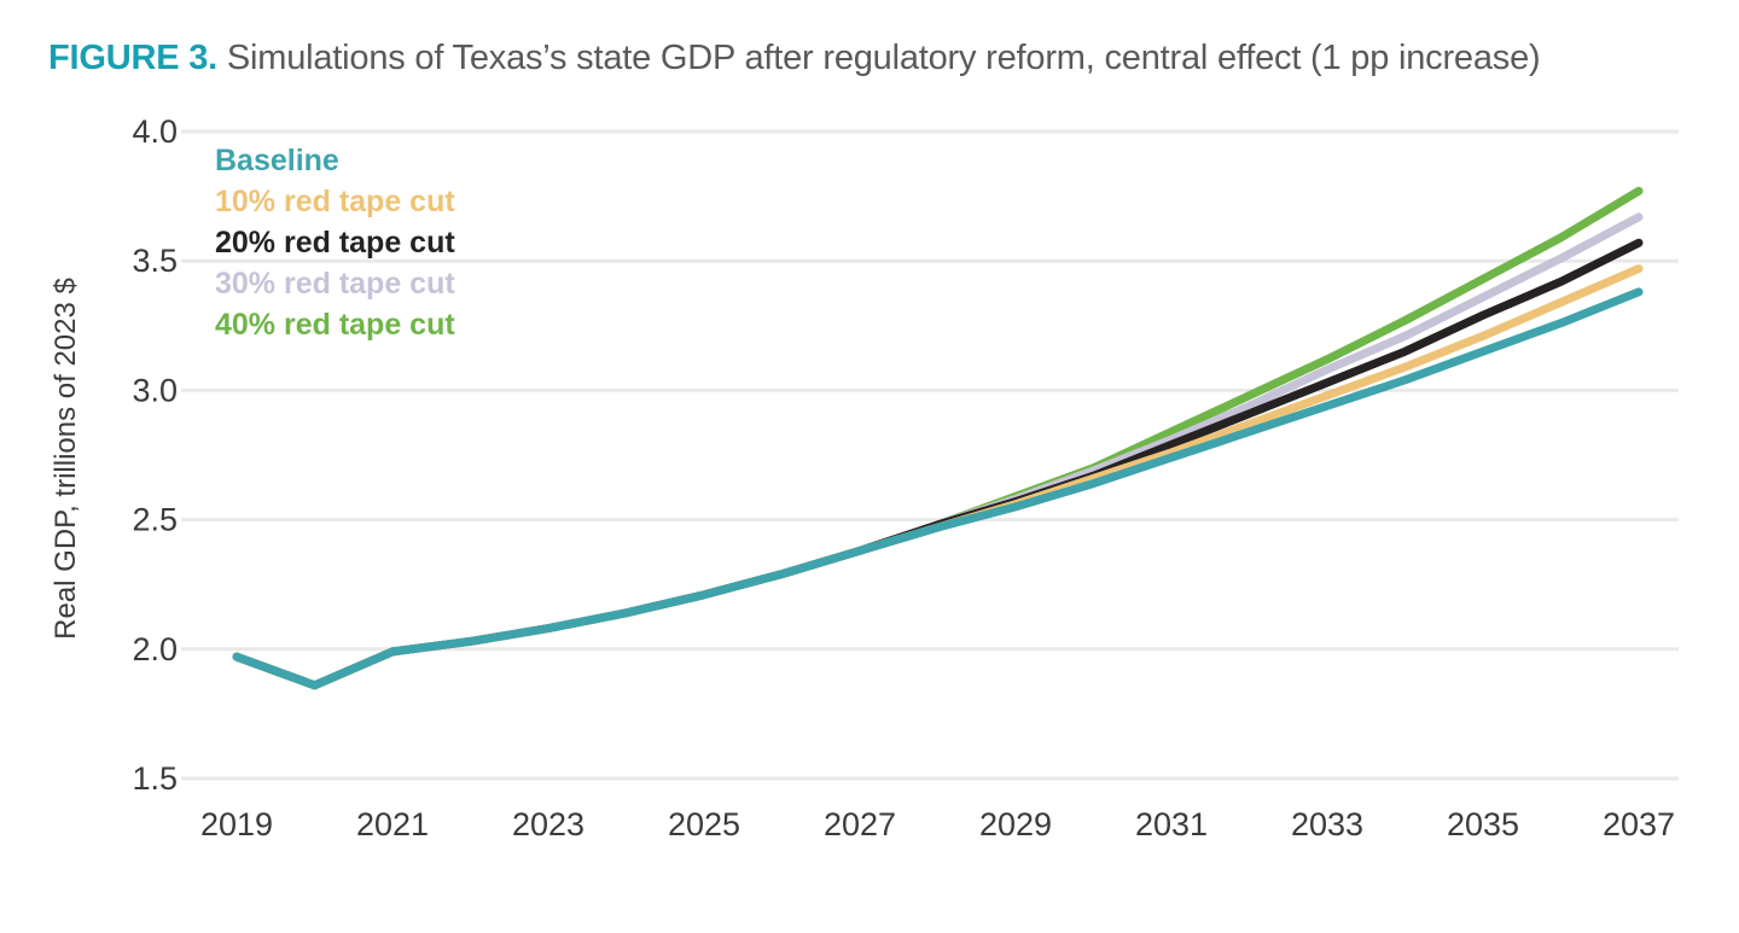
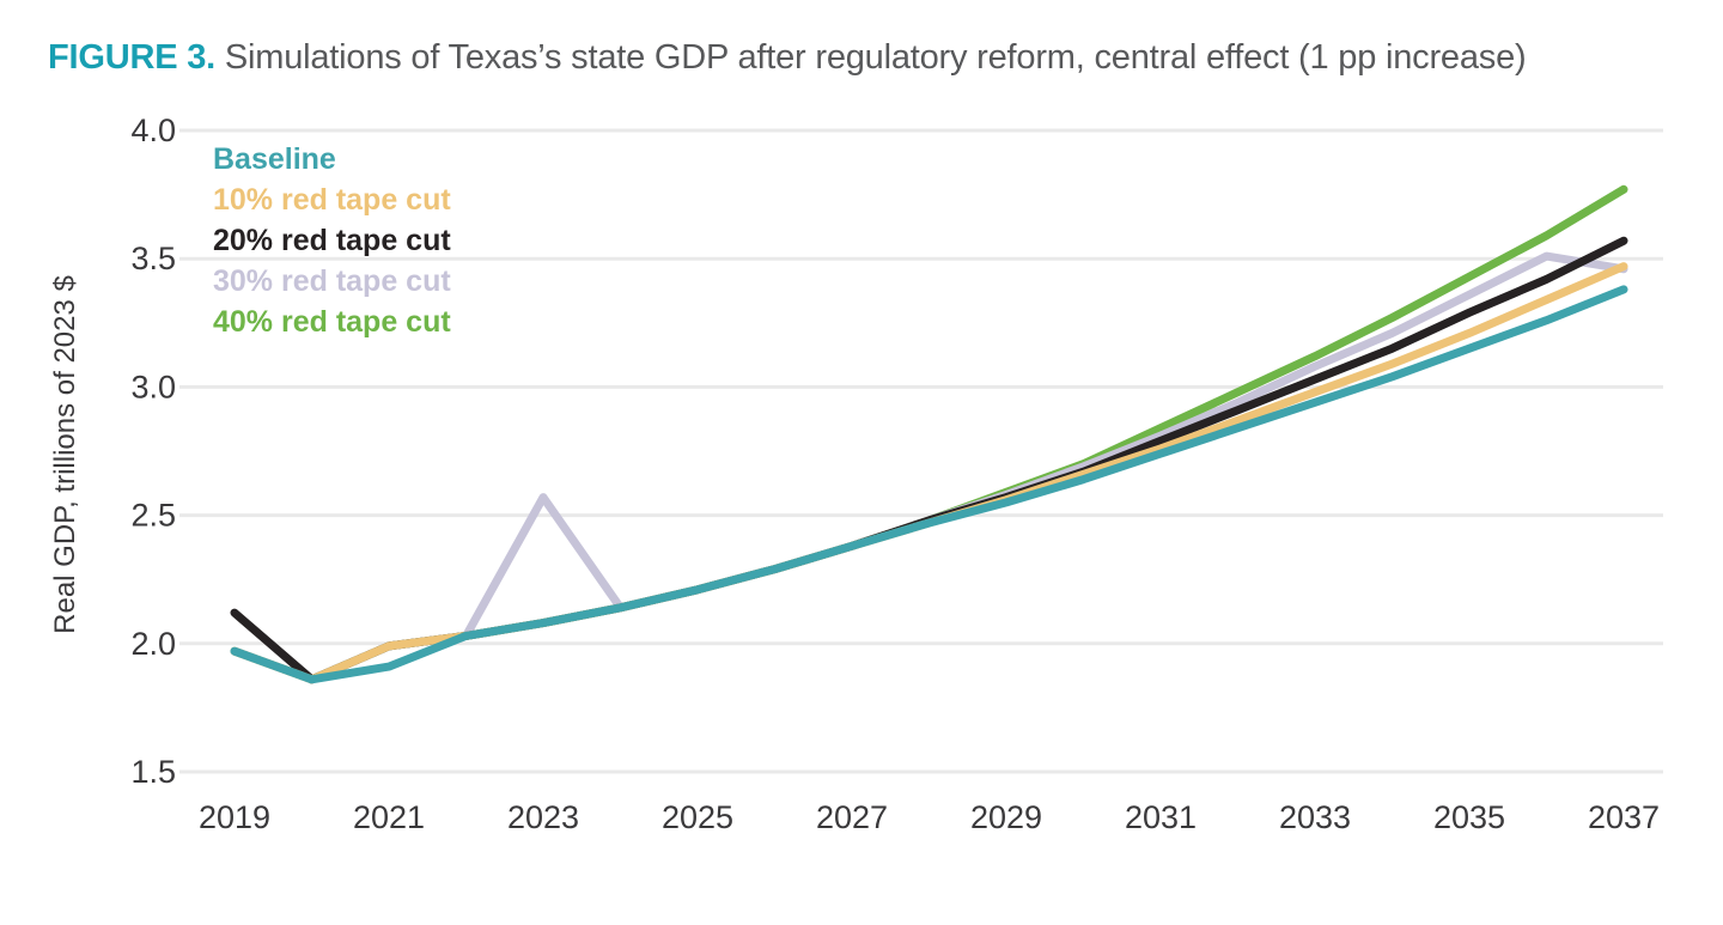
20% red tape cut/2019: 1.97 -> 2.12
Baseline/2021: 1.99 -> 1.91
30% red tape cut/2023: 2.08 -> 2.57
30% red tape cut/2037: 3.67 -> 3.46
